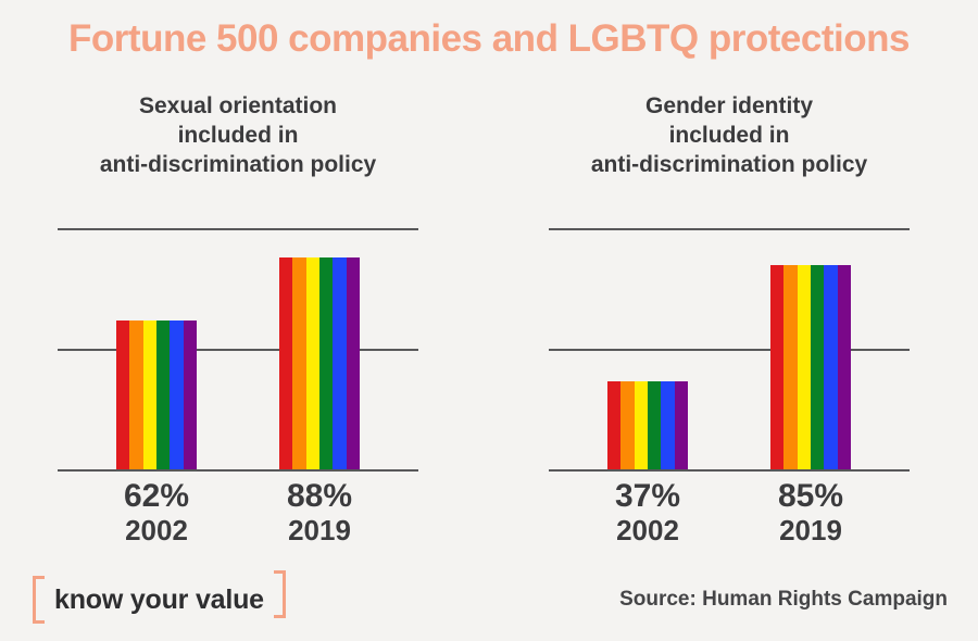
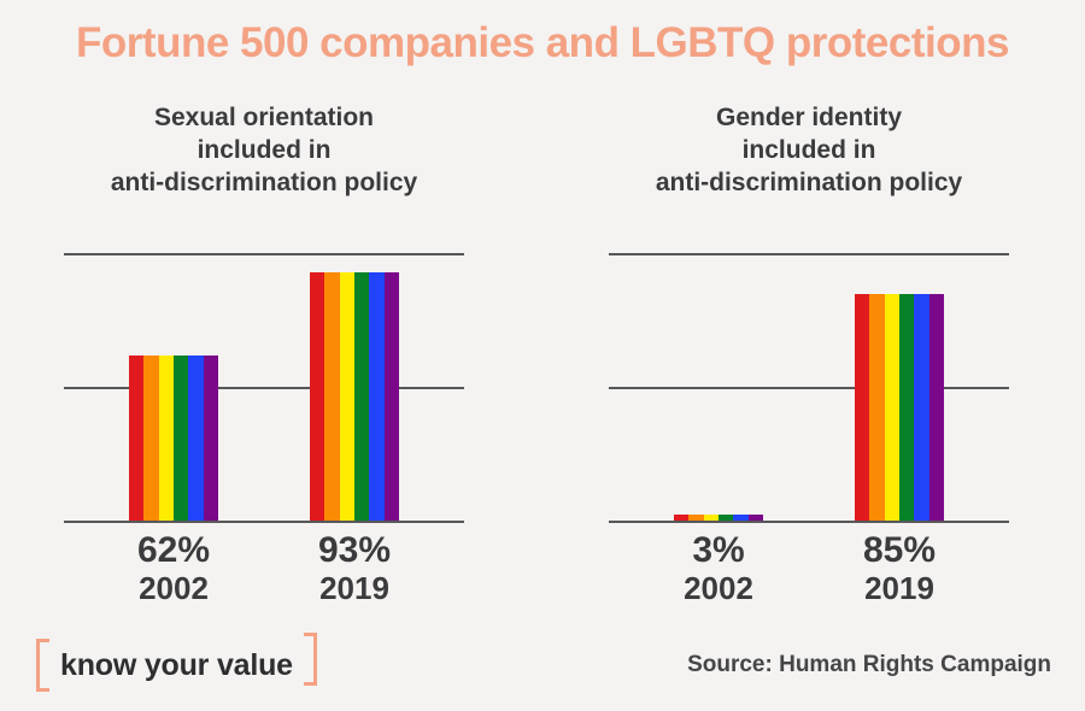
Sexual orientation included in anti-discrimination policy/2019: 88% -> 93%
Gender identity included in anti-discrimination policy/2002: 37% -> 3%
